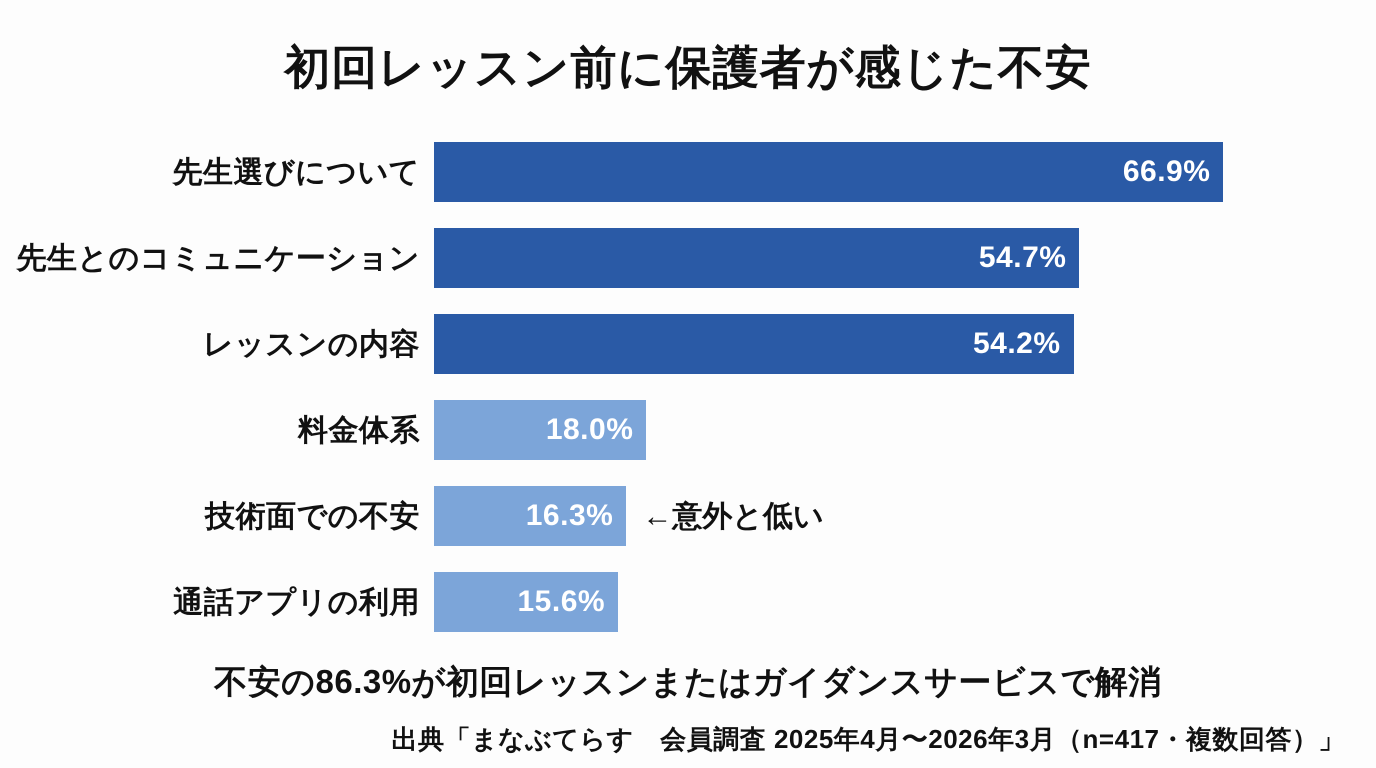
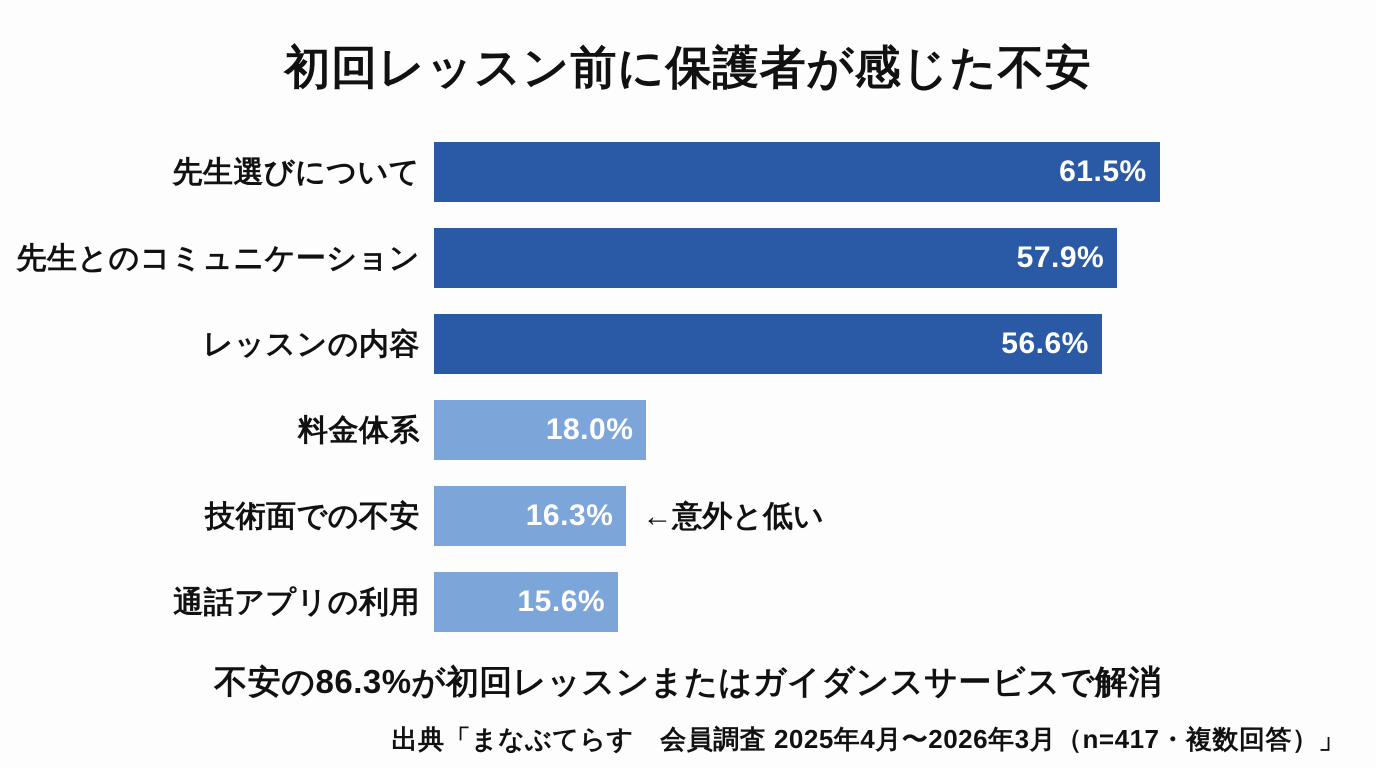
先生選びについて: 66.9% -> 61.5%
先生とのコミュニケーション: 54.7% -> 57.9%
レッスンの内容: 54.2% -> 56.6%
